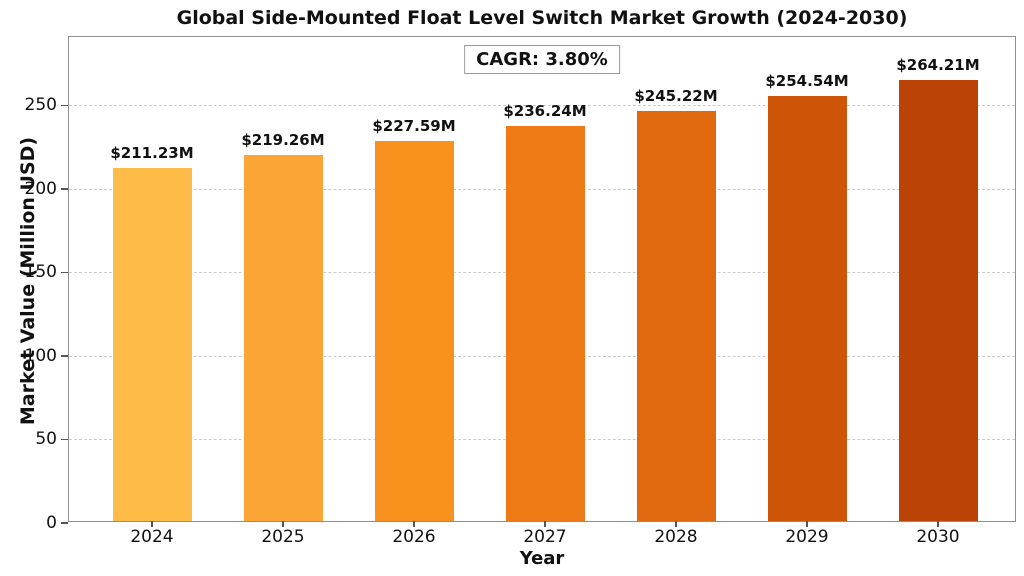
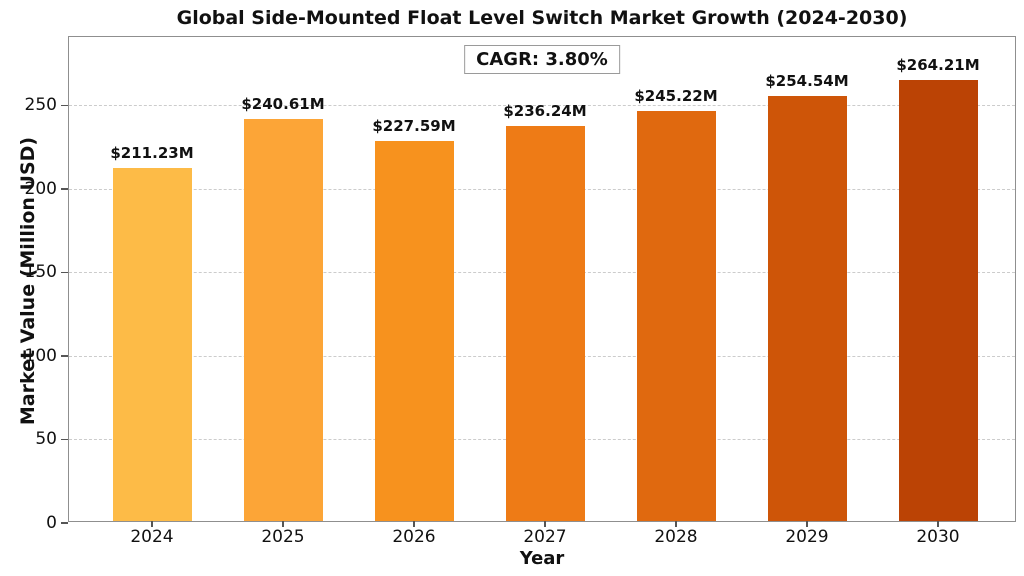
2025: $219.26M -> $240.61M
